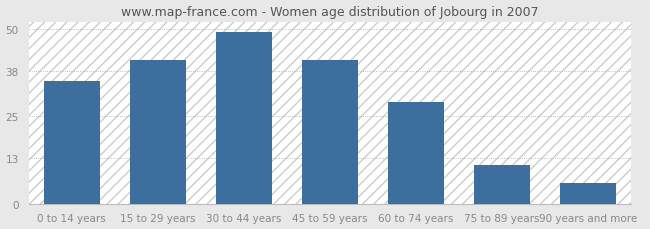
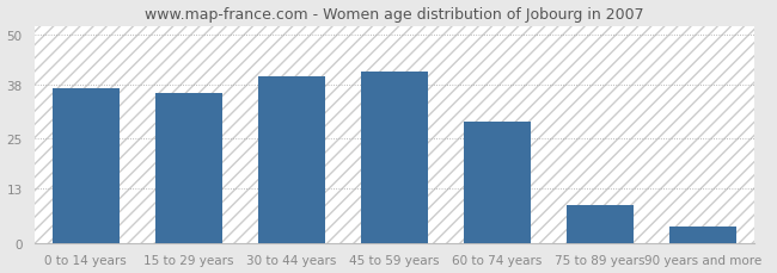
0 to 14 years: 35 -> 37
15 to 29 years: 41 -> 36
30 to 44 years: 49 -> 40
75 to 89 years: 11 -> 9
90 years and more: 6 -> 4
